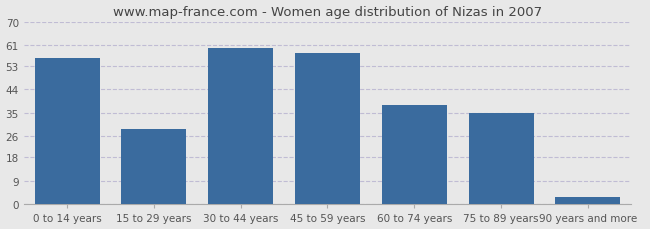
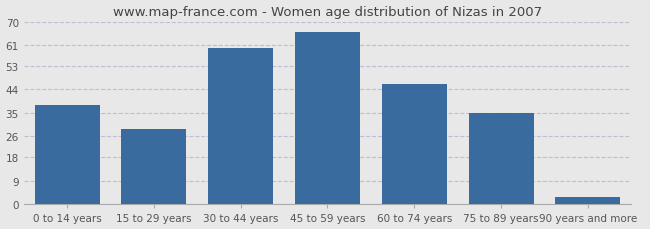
0 to 14 years: 56 -> 38
45 to 59 years: 58 -> 66
60 to 74 years: 38 -> 46
